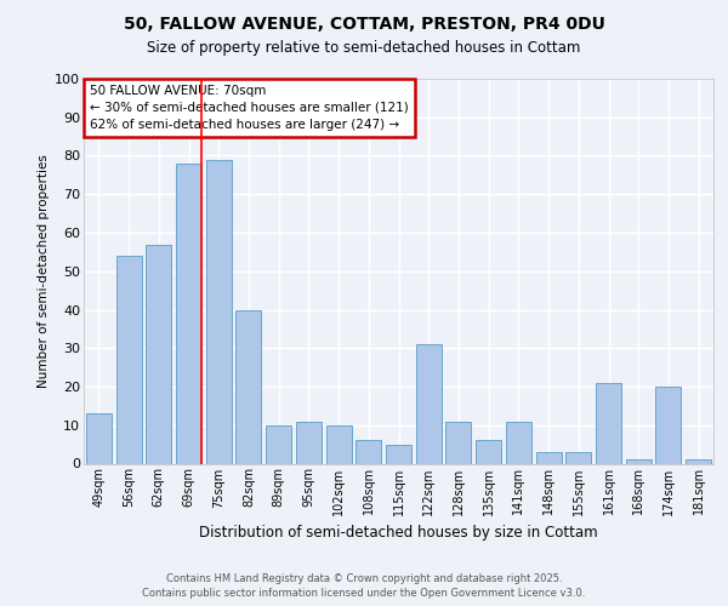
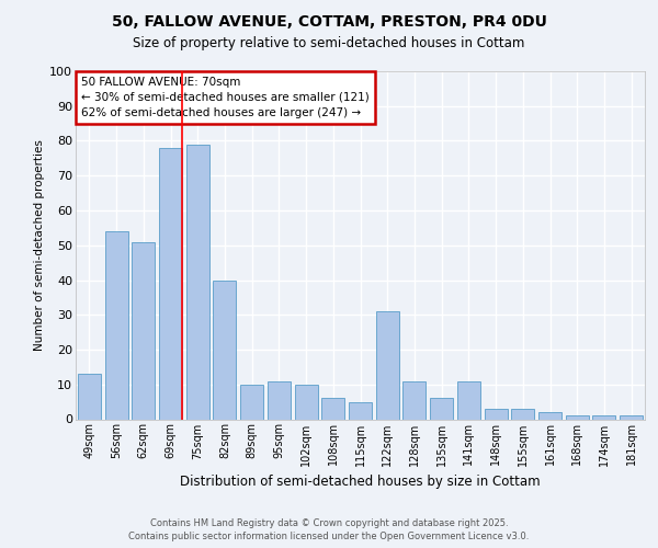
62sqm: 57 -> 51
161sqm: 21 -> 2
174sqm: 20 -> 1
